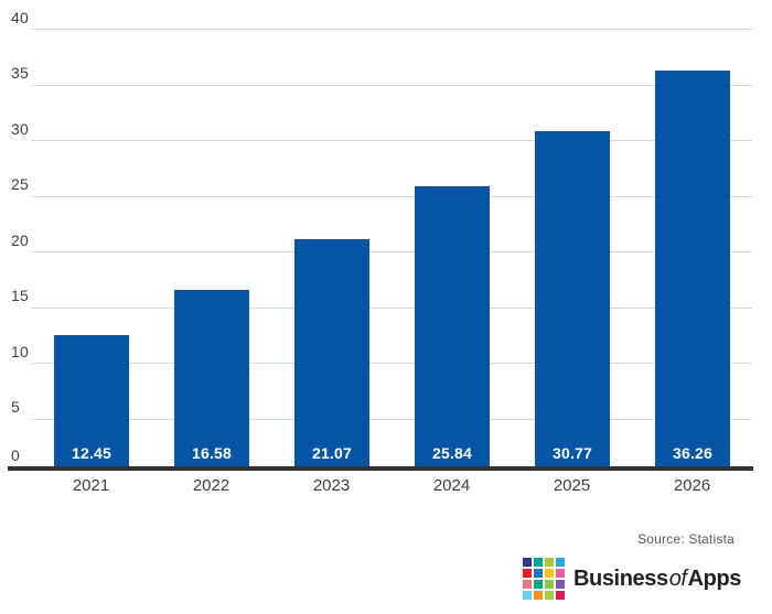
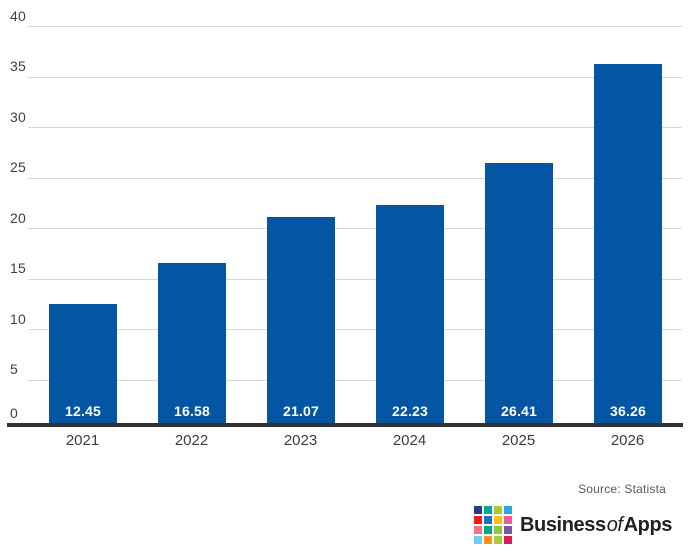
2024: 25.84 -> 22.23
2025: 30.77 -> 26.41
